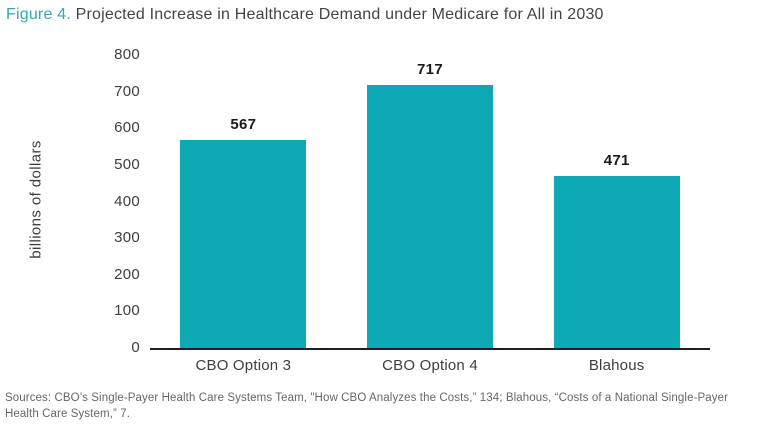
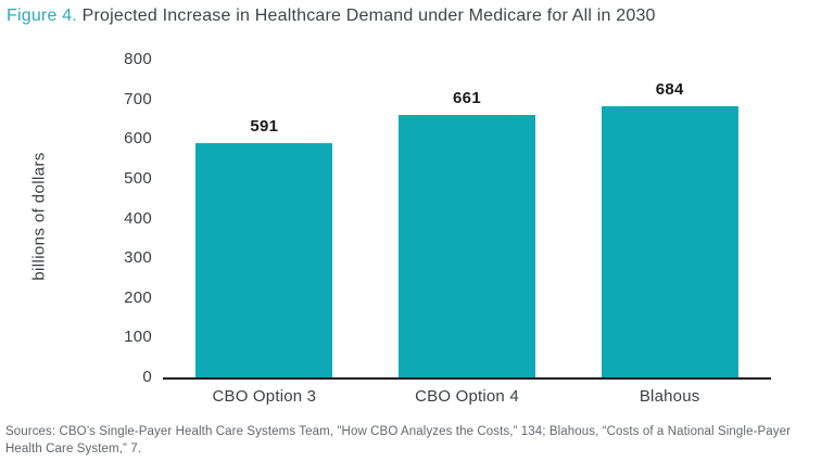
CBO Option 3: 567 -> 591
CBO Option 4: 717 -> 661
Blahous: 471 -> 684
